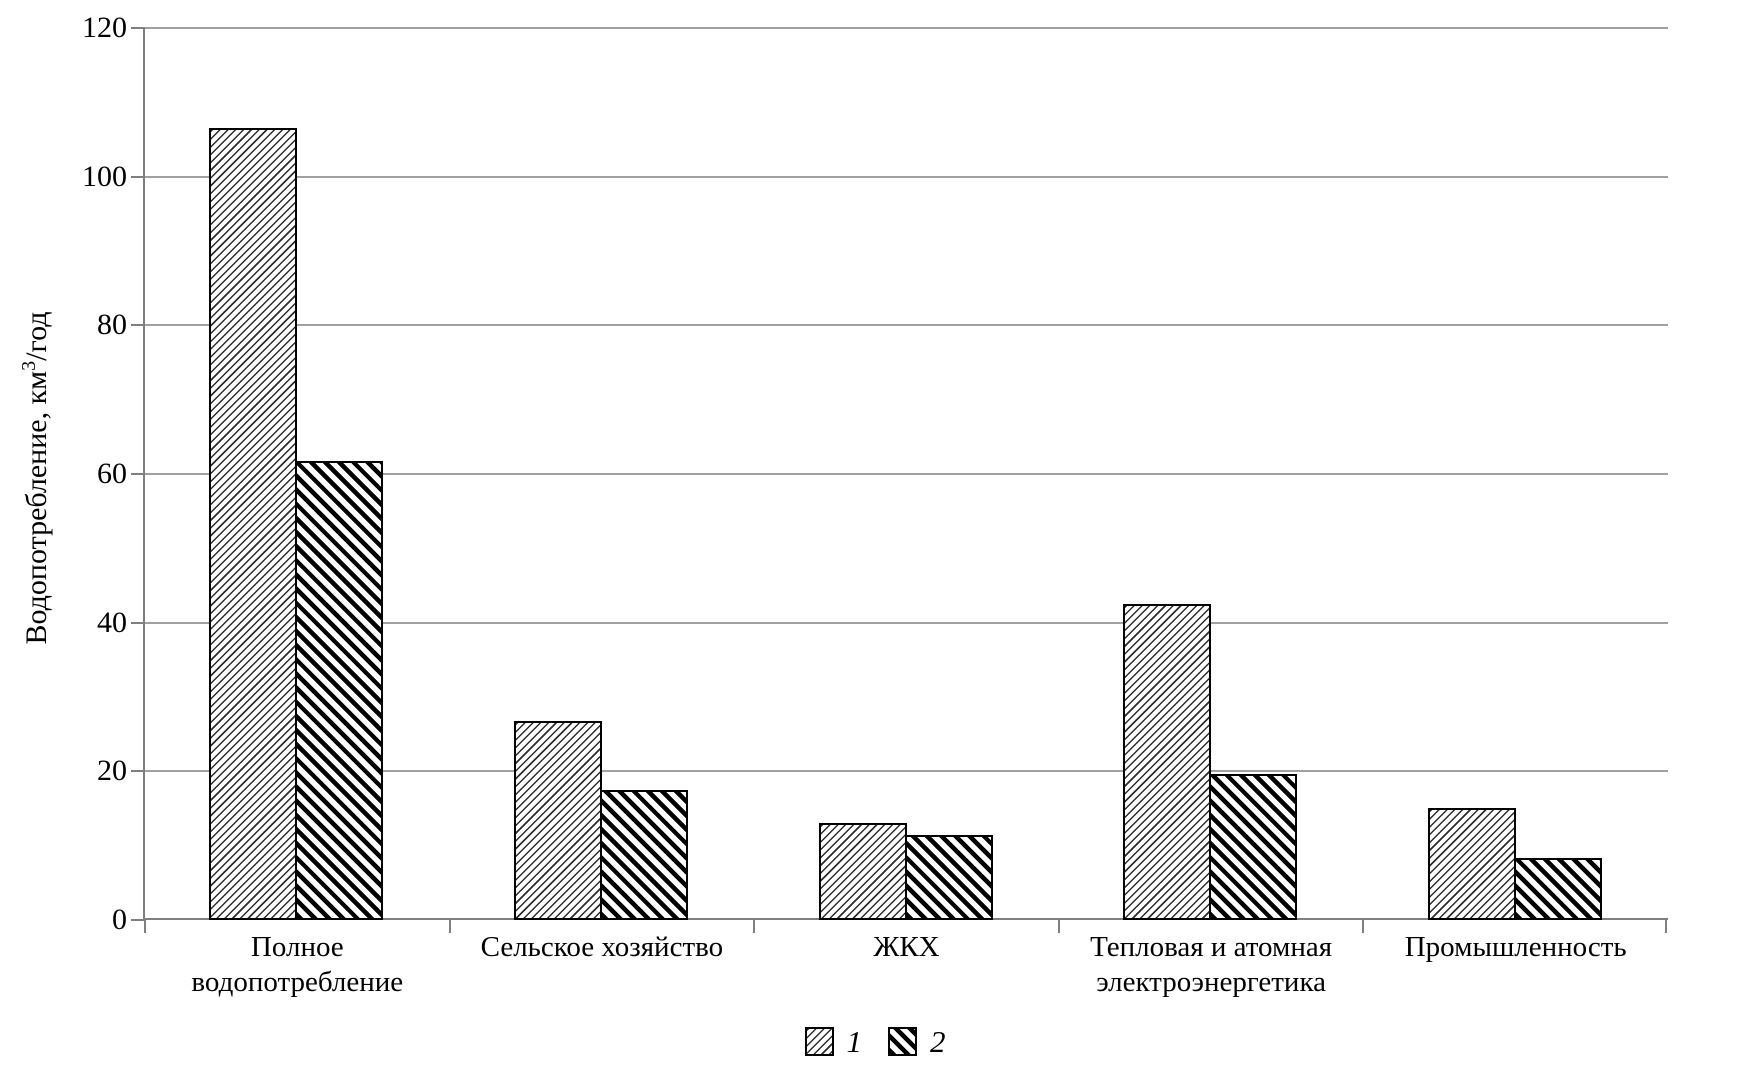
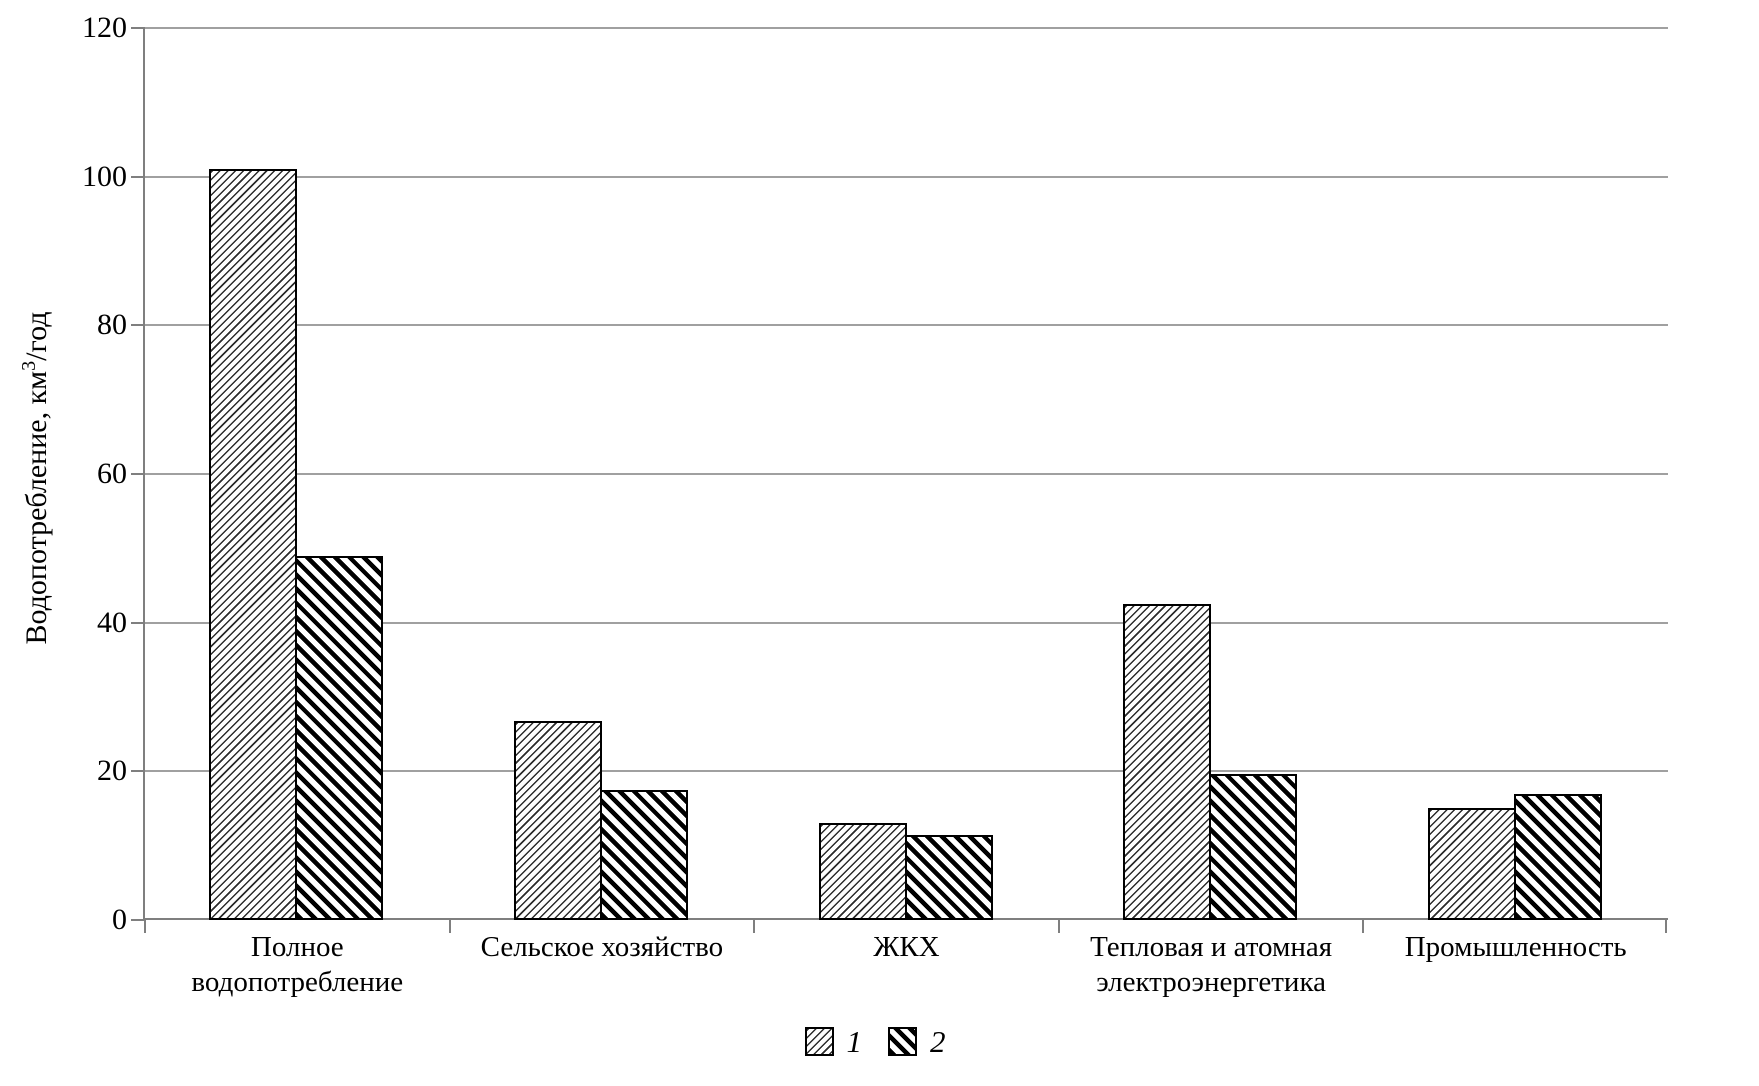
1/Полное водопотребление: 106 -> 101
2/Полное водопотребление: 62 -> 49
2/Промышленность: 8 -> 17
